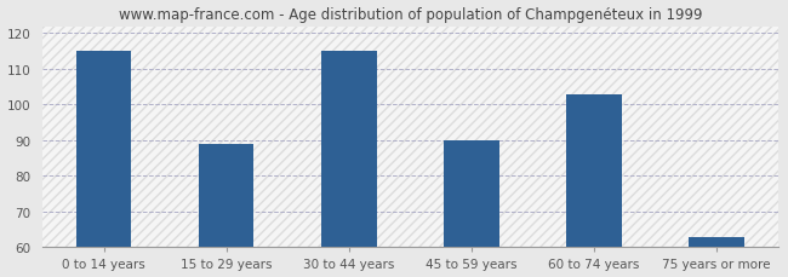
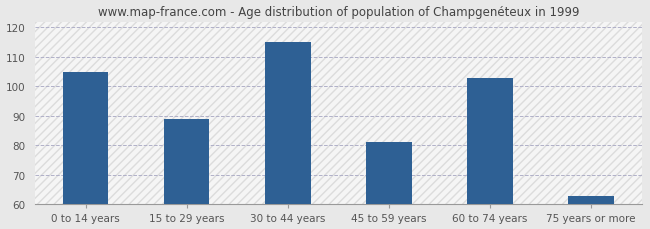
0 to 14 years: 115 -> 105
45 to 59 years: 90 -> 81
